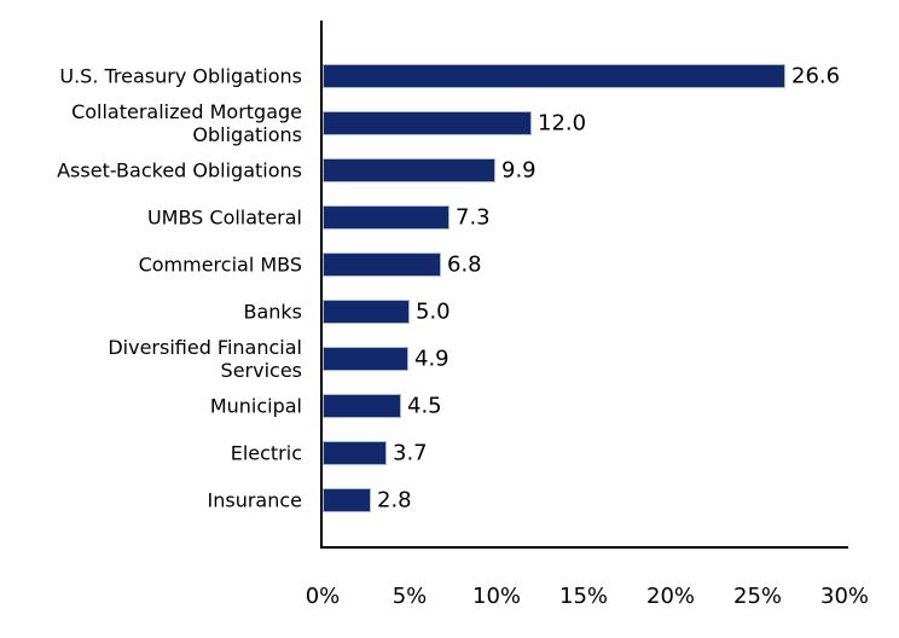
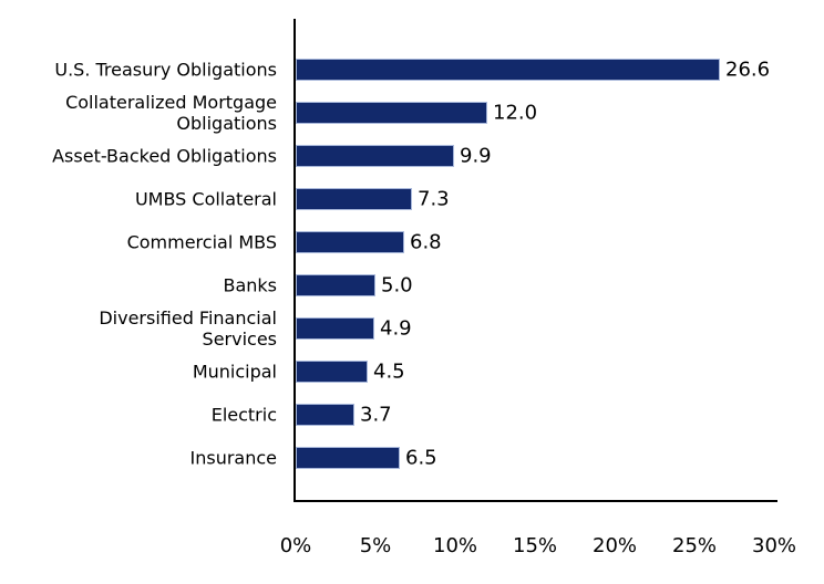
Insurance: 2.8 -> 6.5
